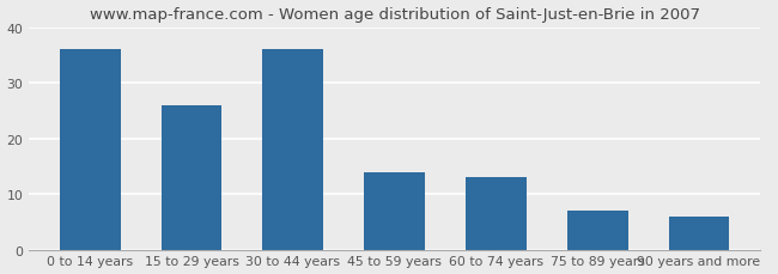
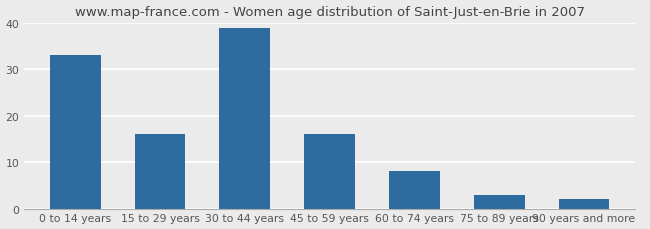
0 to 14 years: 36 -> 33
15 to 29 years: 26 -> 16
30 to 44 years: 36 -> 39
45 to 59 years: 14 -> 16
60 to 74 years: 13 -> 8
75 to 89 years: 7 -> 3
90 years and more: 6 -> 2
